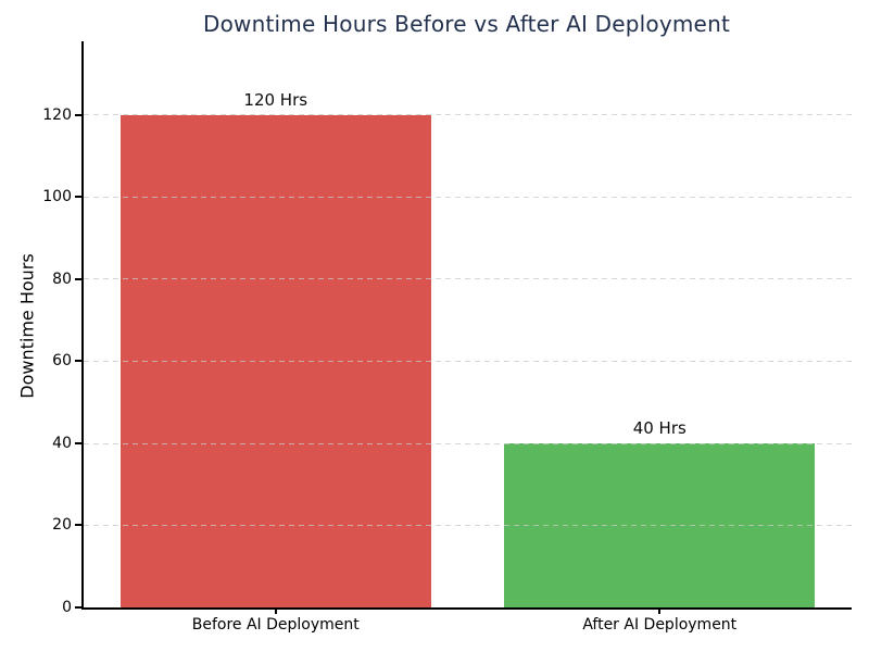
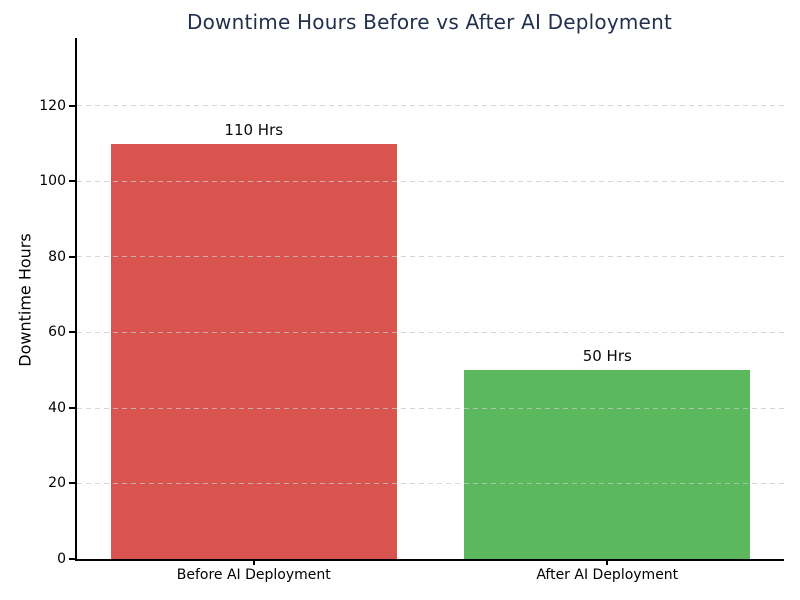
Before AI Deployment: 120 -> 110
After AI Deployment: 40 -> 50
